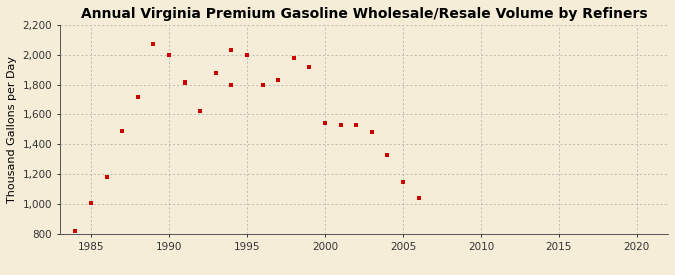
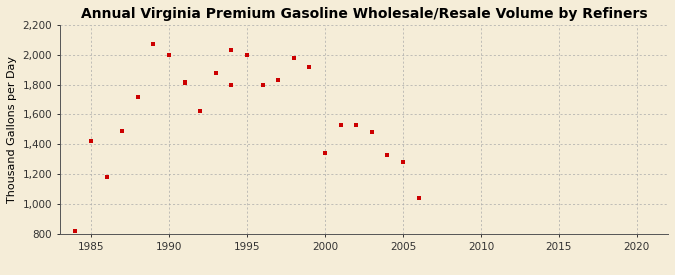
1985: 1,010 -> 1,420
2000: 1,540 -> 1,340
2005: 1,150 -> 1,280
